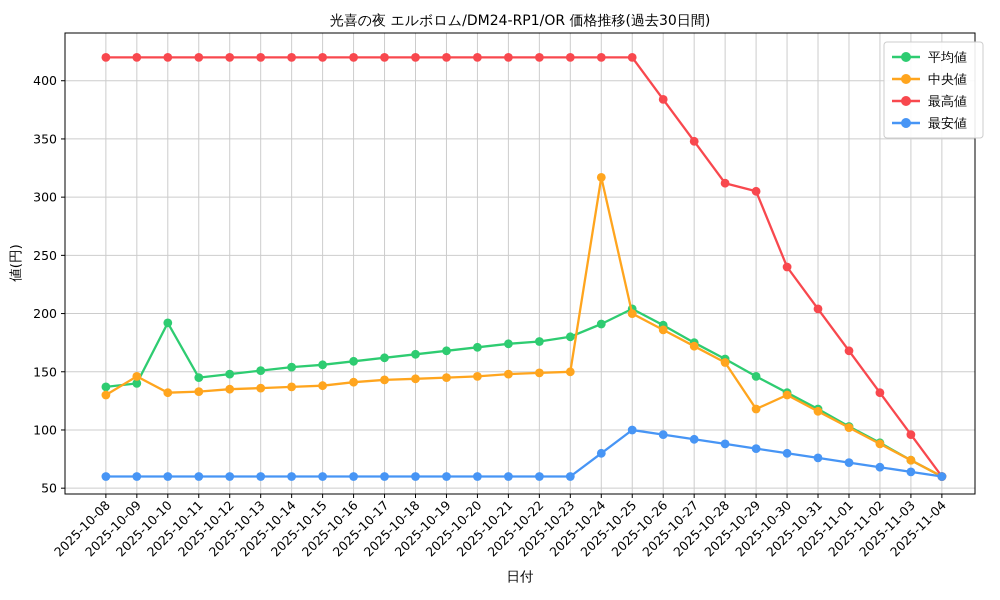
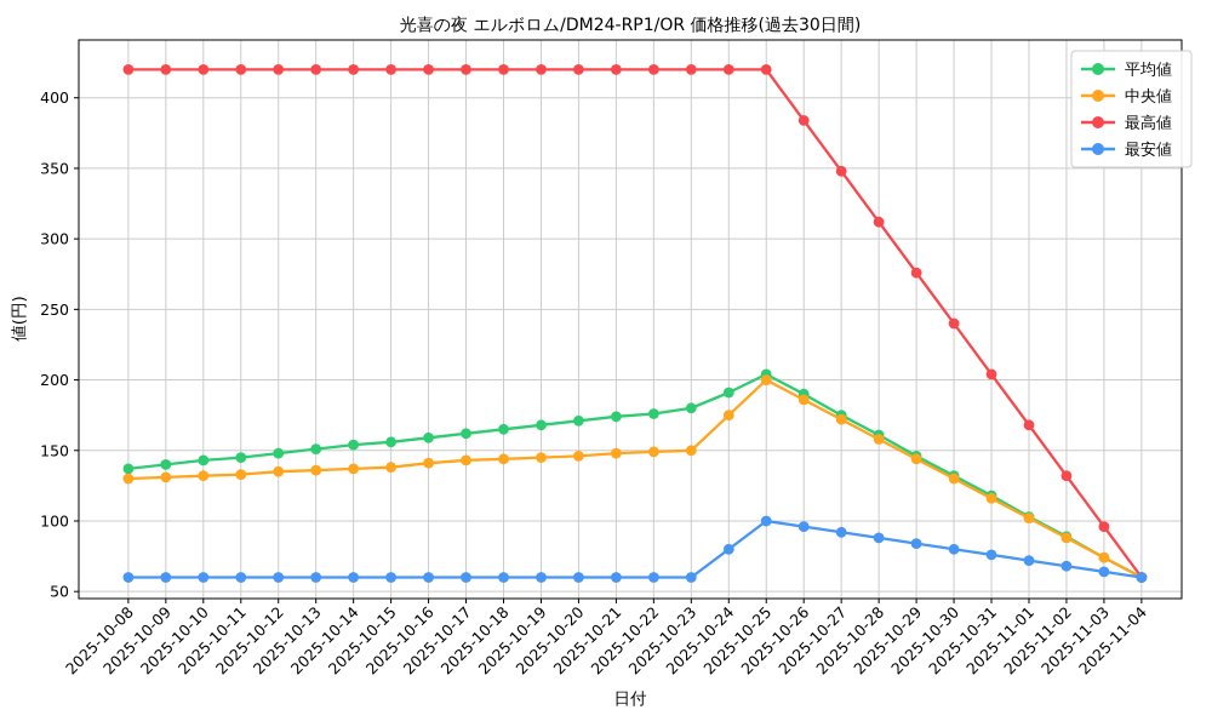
中央値/2025-10-09: 146 -> 131
平均値/2025-10-10: 192 -> 143
中央値/2025-10-24: 317 -> 175
中央値/2025-10-29: 118 -> 144
最高値/2025-10-29: 305 -> 276
